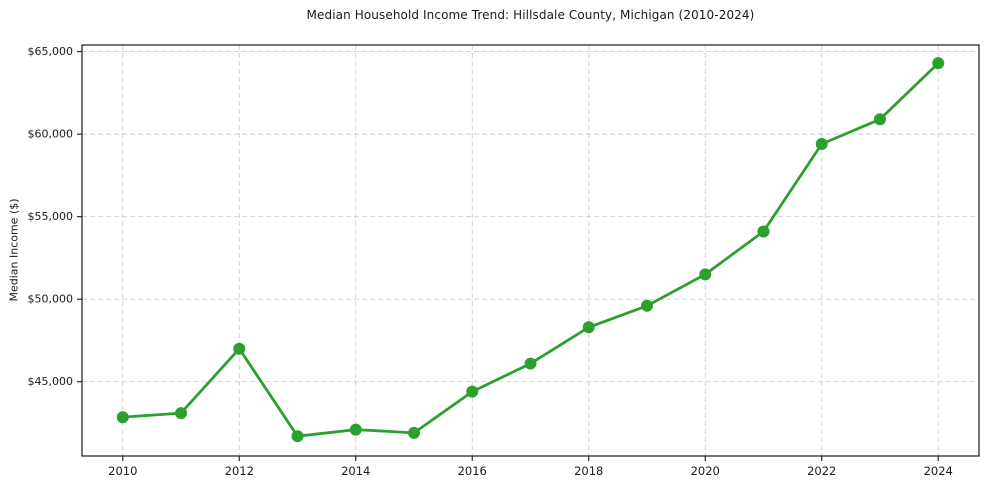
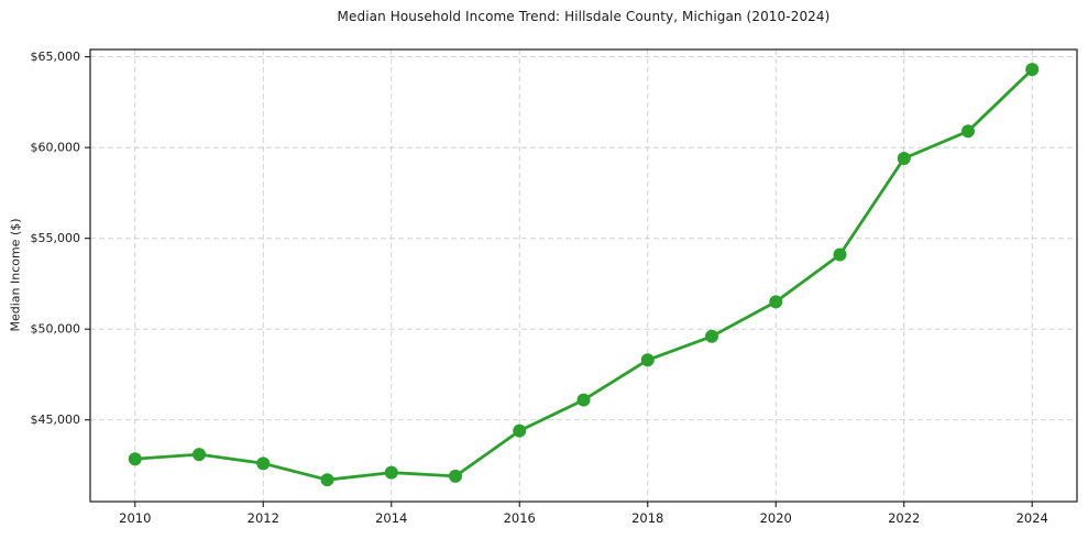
2012: $47000 -> $42600
